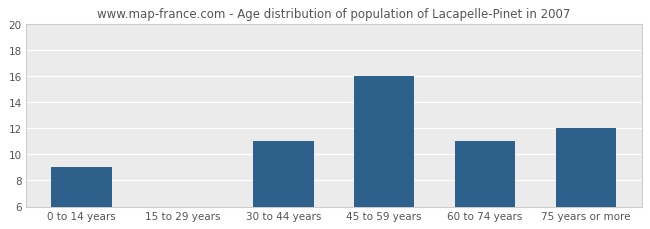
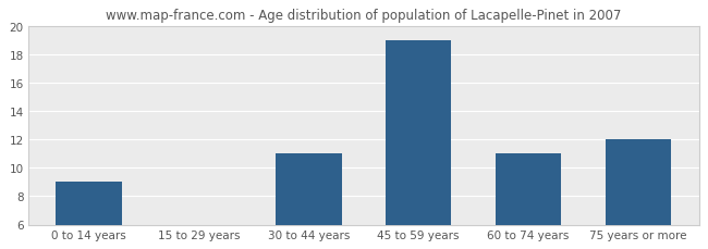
45 to 59 years: 16 -> 19
